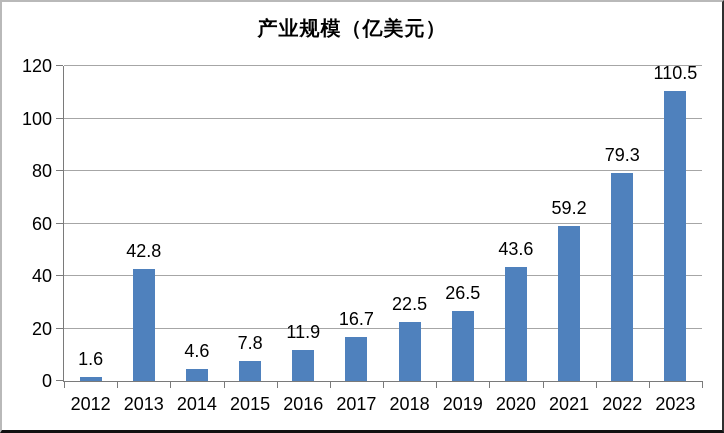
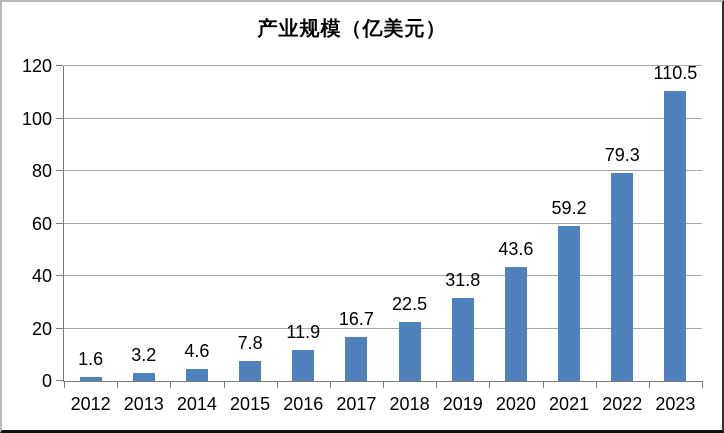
2013: 42.8 -> 3.2
2019: 26.5 -> 31.8
